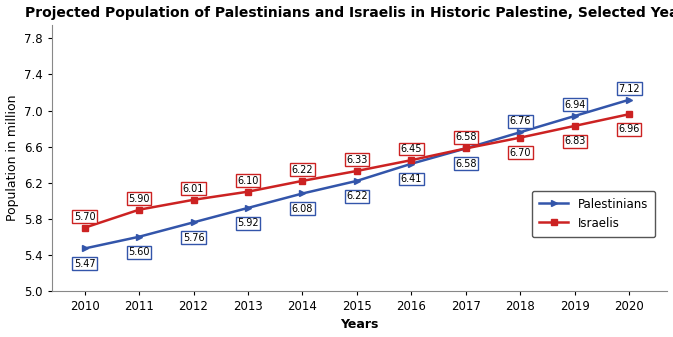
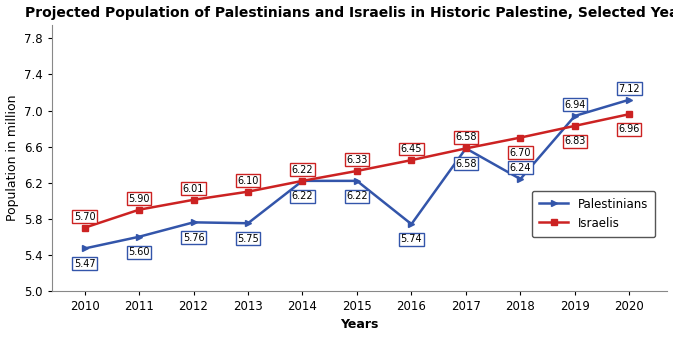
Palestinians/2013: 5.92 -> 5.75
Palestinians/2014: 6.08 -> 6.22
Palestinians/2016: 6.41 -> 5.74
Palestinians/2018: 6.76 -> 6.24
